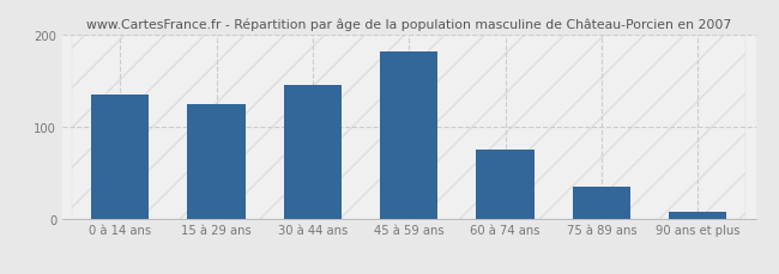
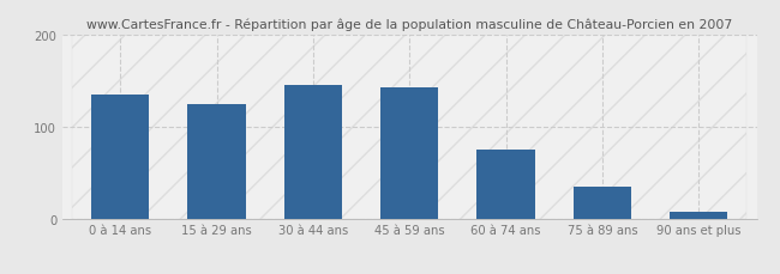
45 à 59 ans: 182 -> 143
